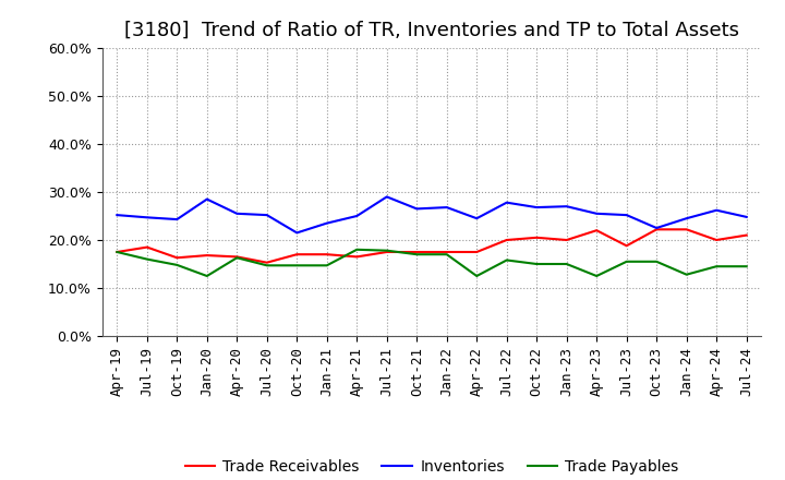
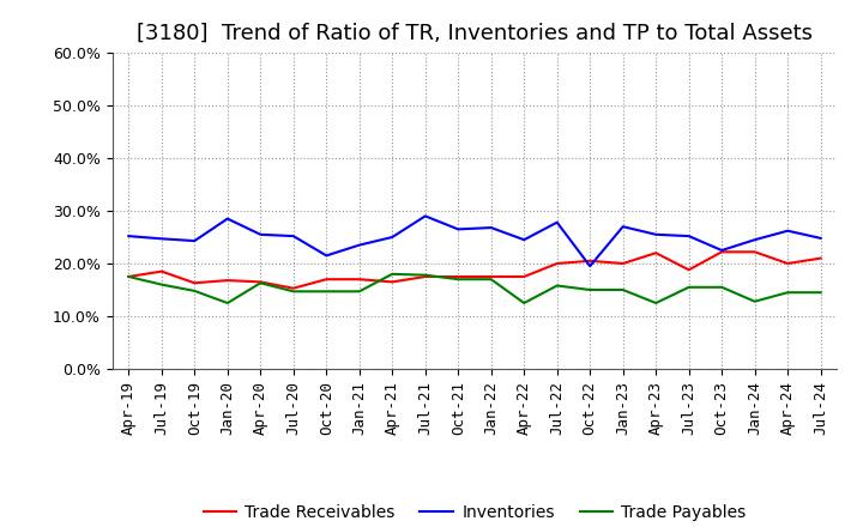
Inventories/Oct-22: 26.8% -> 19.5%
